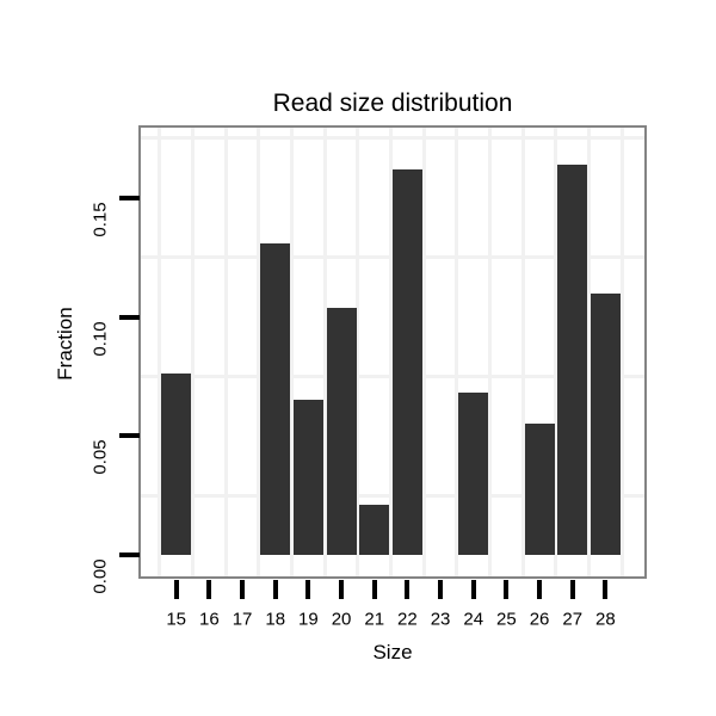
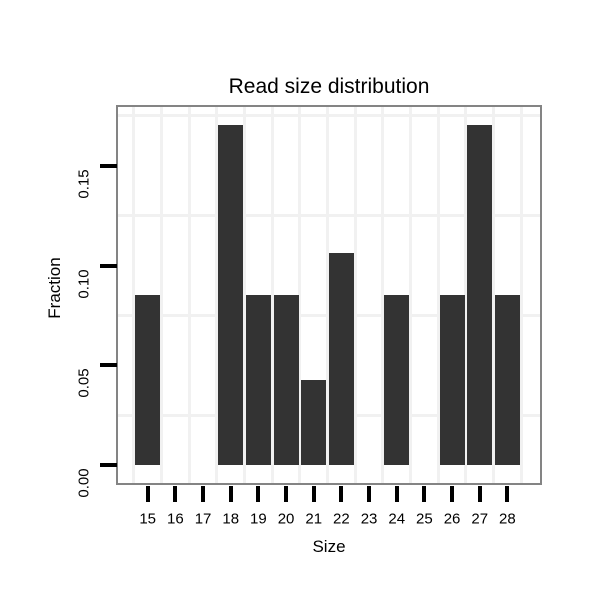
15: 0.076 -> 0.085
18: 0.131 -> 0.170
19: 0.065 -> 0.085
20: 0.104 -> 0.085
21: 0.021 -> 0.043
22: 0.162 -> 0.106
24: 0.068 -> 0.085
26: 0.055 -> 0.085
27: 0.164 -> 0.170
28: 0.110 -> 0.085
